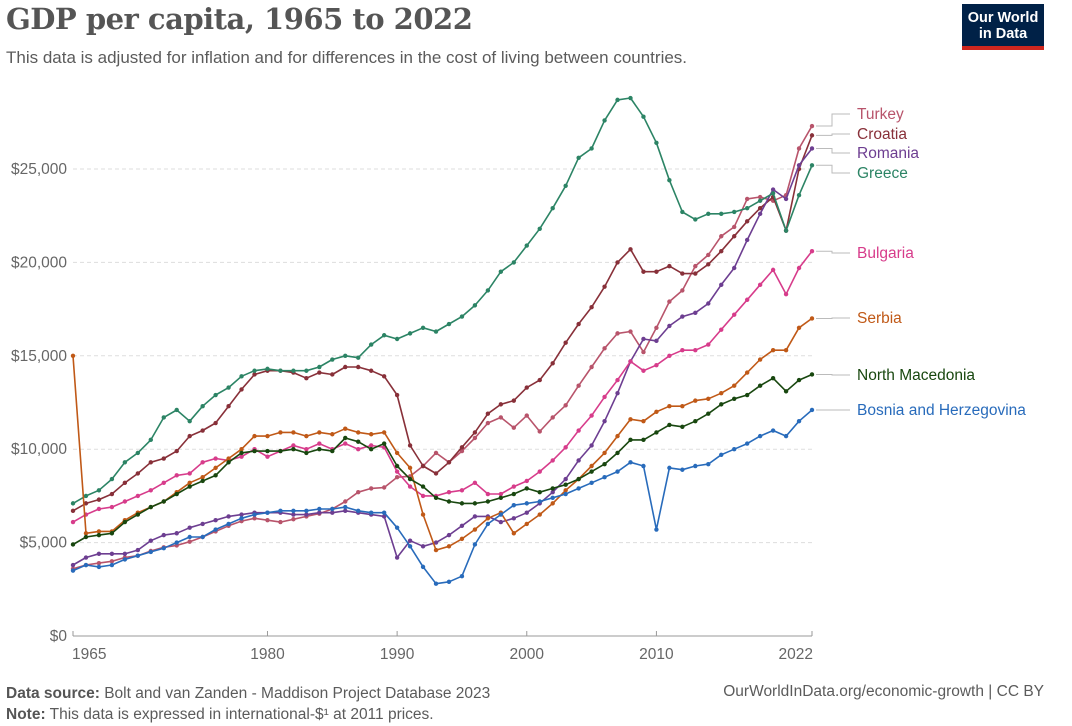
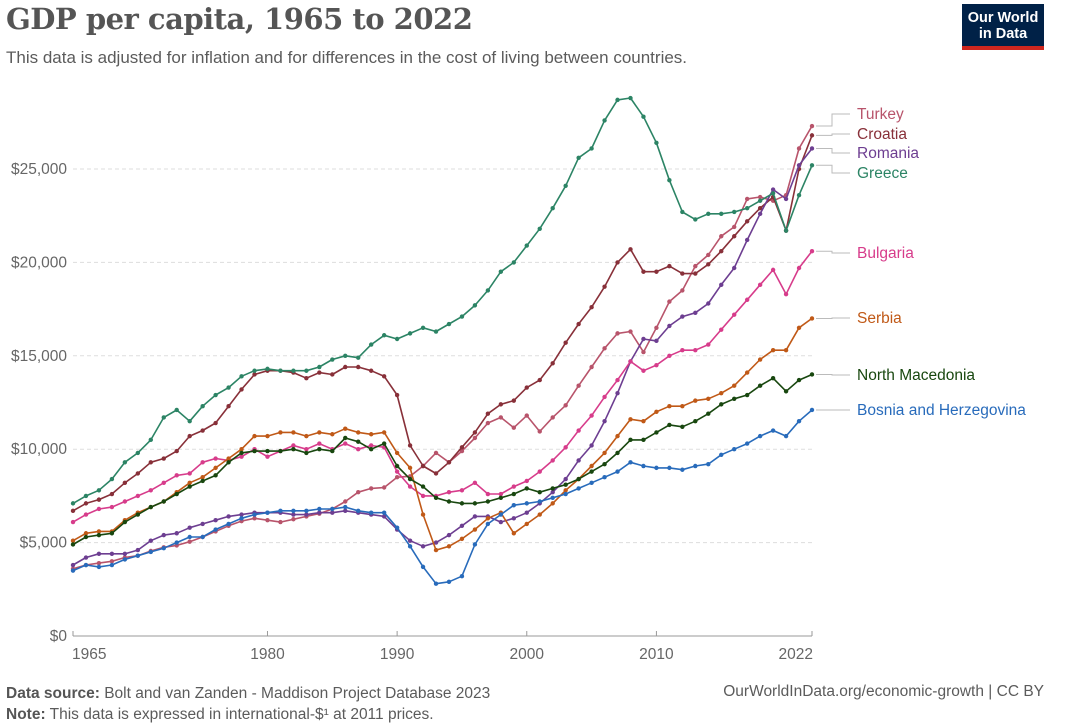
Serbia/1965: $15000 -> $5100
Romania/1990: $4200 -> $5700
Bosnia and Herzegovina/2010: $5700 -> $9000
